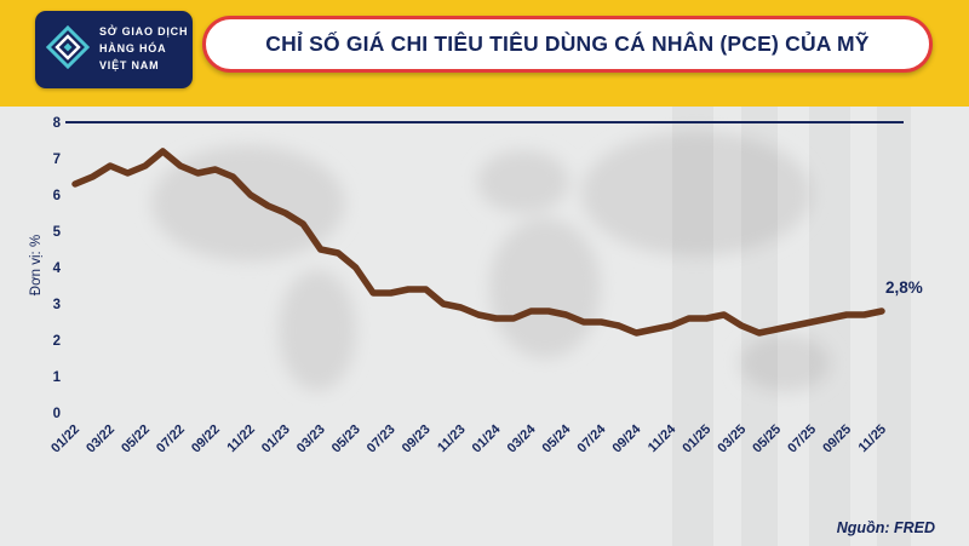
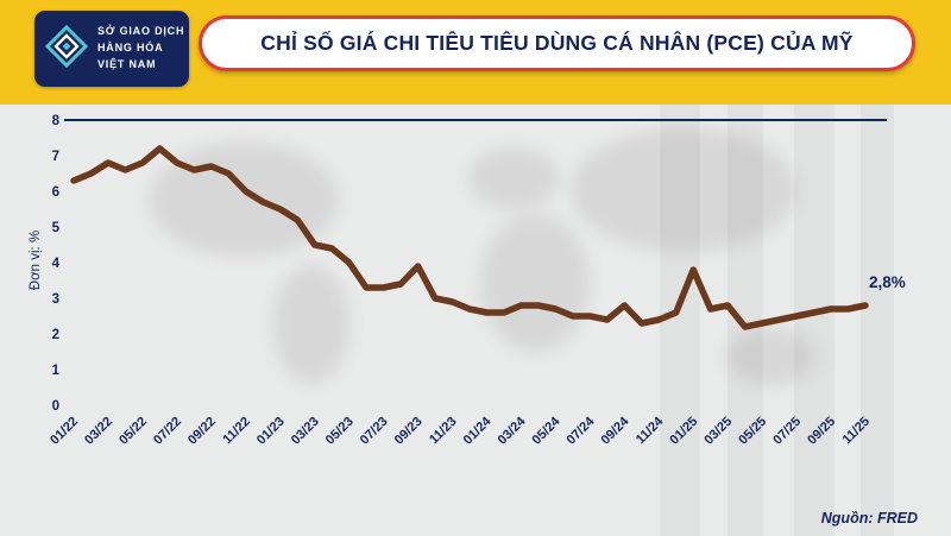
09/23: 3.4 -> 3.9
09/24: 2.2 -> 2.8
01/25: 2.6 -> 3.8
03/25: 2.4 -> 2.8
